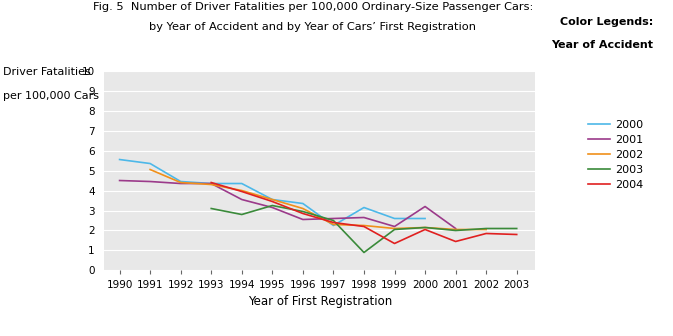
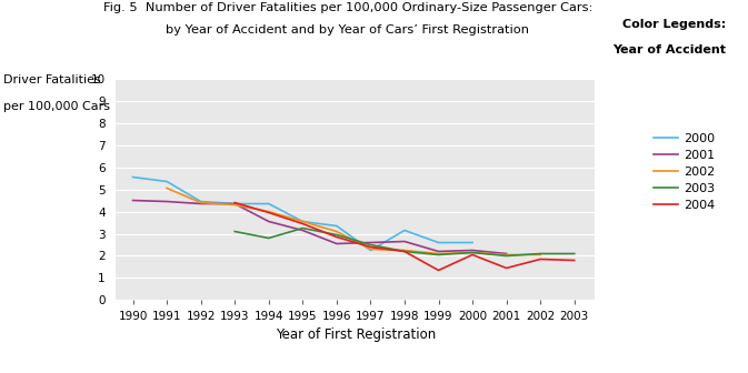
2003/1998: 0.9 -> 2.2
2001/2000: 3.2 -> 2.2
